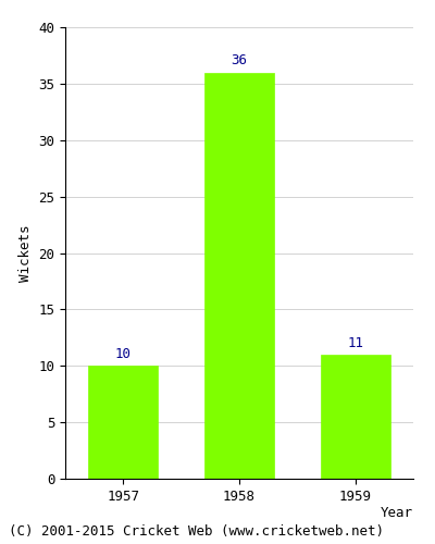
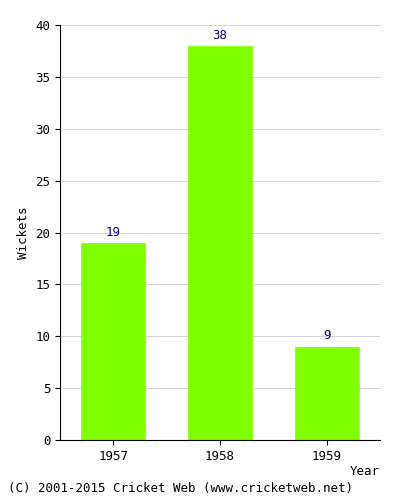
1957: 10 -> 19
1958: 36 -> 38
1959: 11 -> 9
